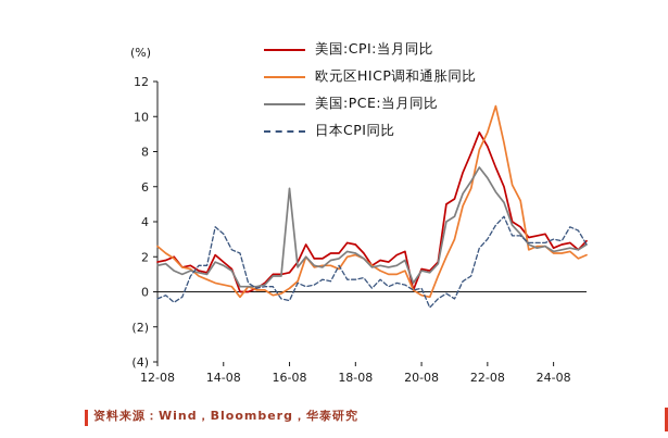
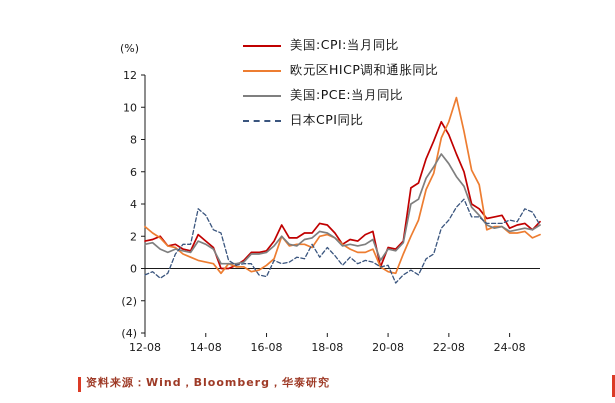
美国:PCE:当月同比/16-08: 5.9 -> 1.0
日本CPI同比/18-08: 0.7 -> 1.3
